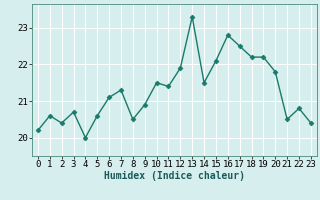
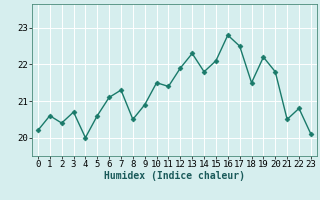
13: 23.3 -> 22.3
14: 21.5 -> 21.8
18: 22.2 -> 21.5
23: 20.4 -> 20.1
